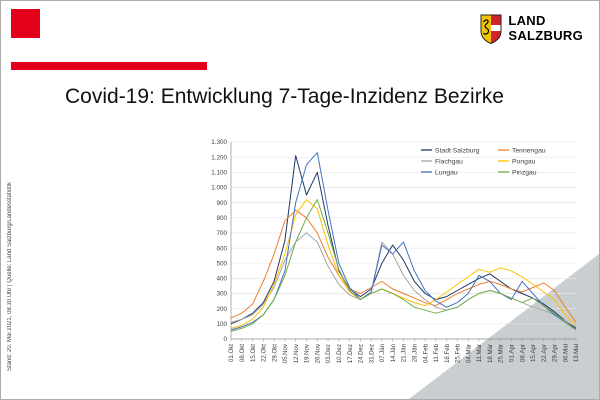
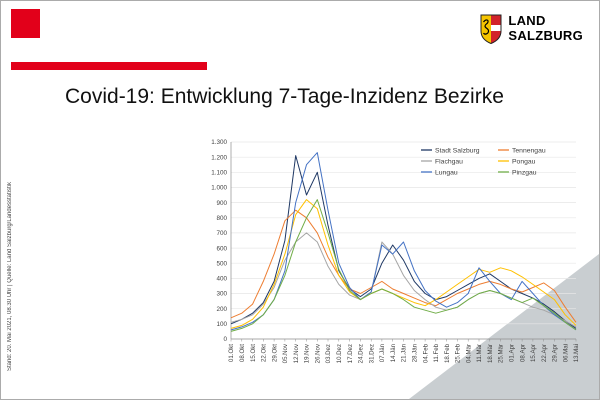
Lungau/11.Mär: 420 -> 470
